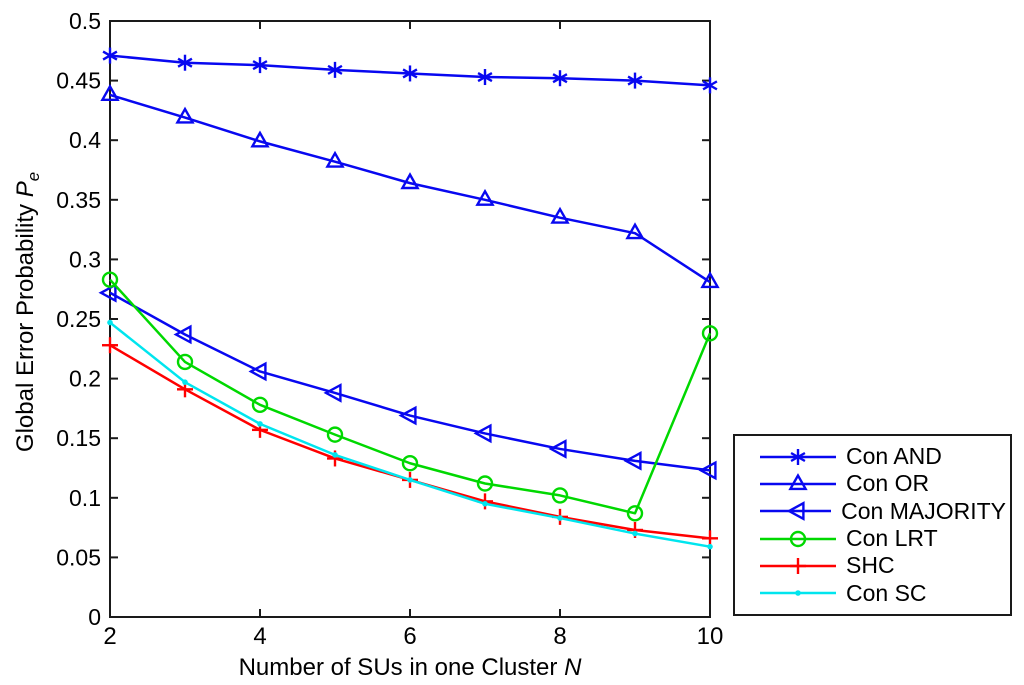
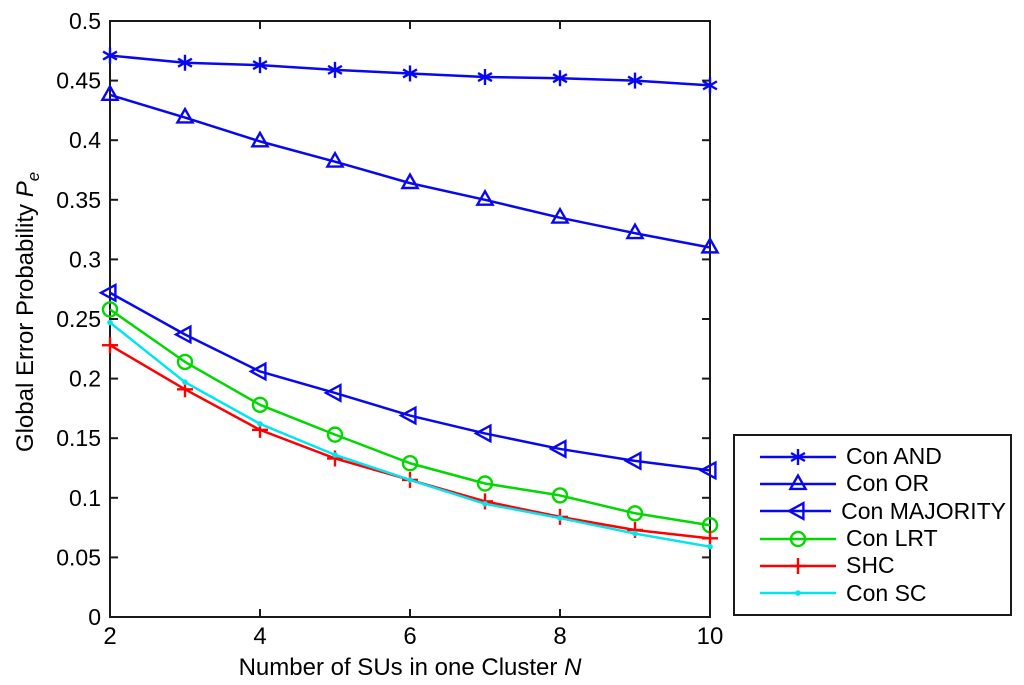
Con LRT/2: 0.283 -> 0.258
Con OR/10: 0.281 -> 0.310
Con LRT/10: 0.238 -> 0.077
